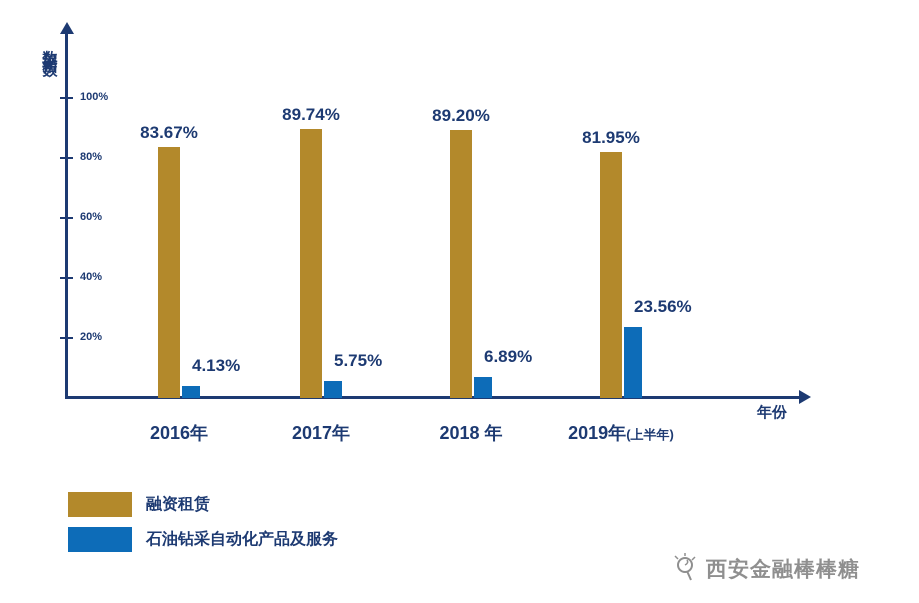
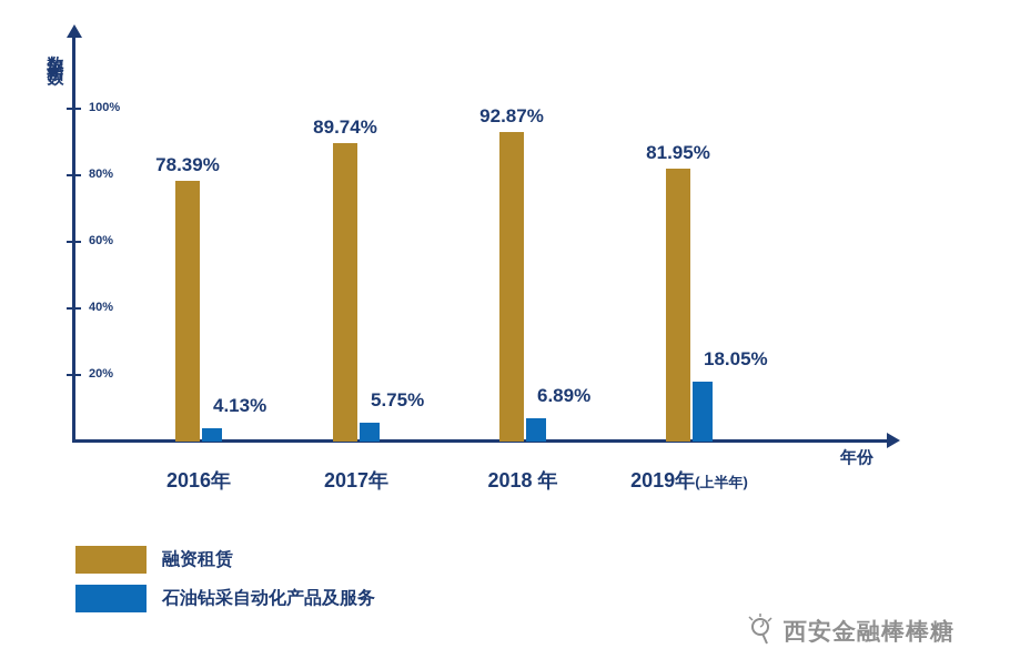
融资租赁/2016年: 83.67% -> 78.39%
融资租赁/2018 年: 89.20% -> 92.87%
石油钻采自动化产品及服务/2019年(上半年): 23.56% -> 18.05%
